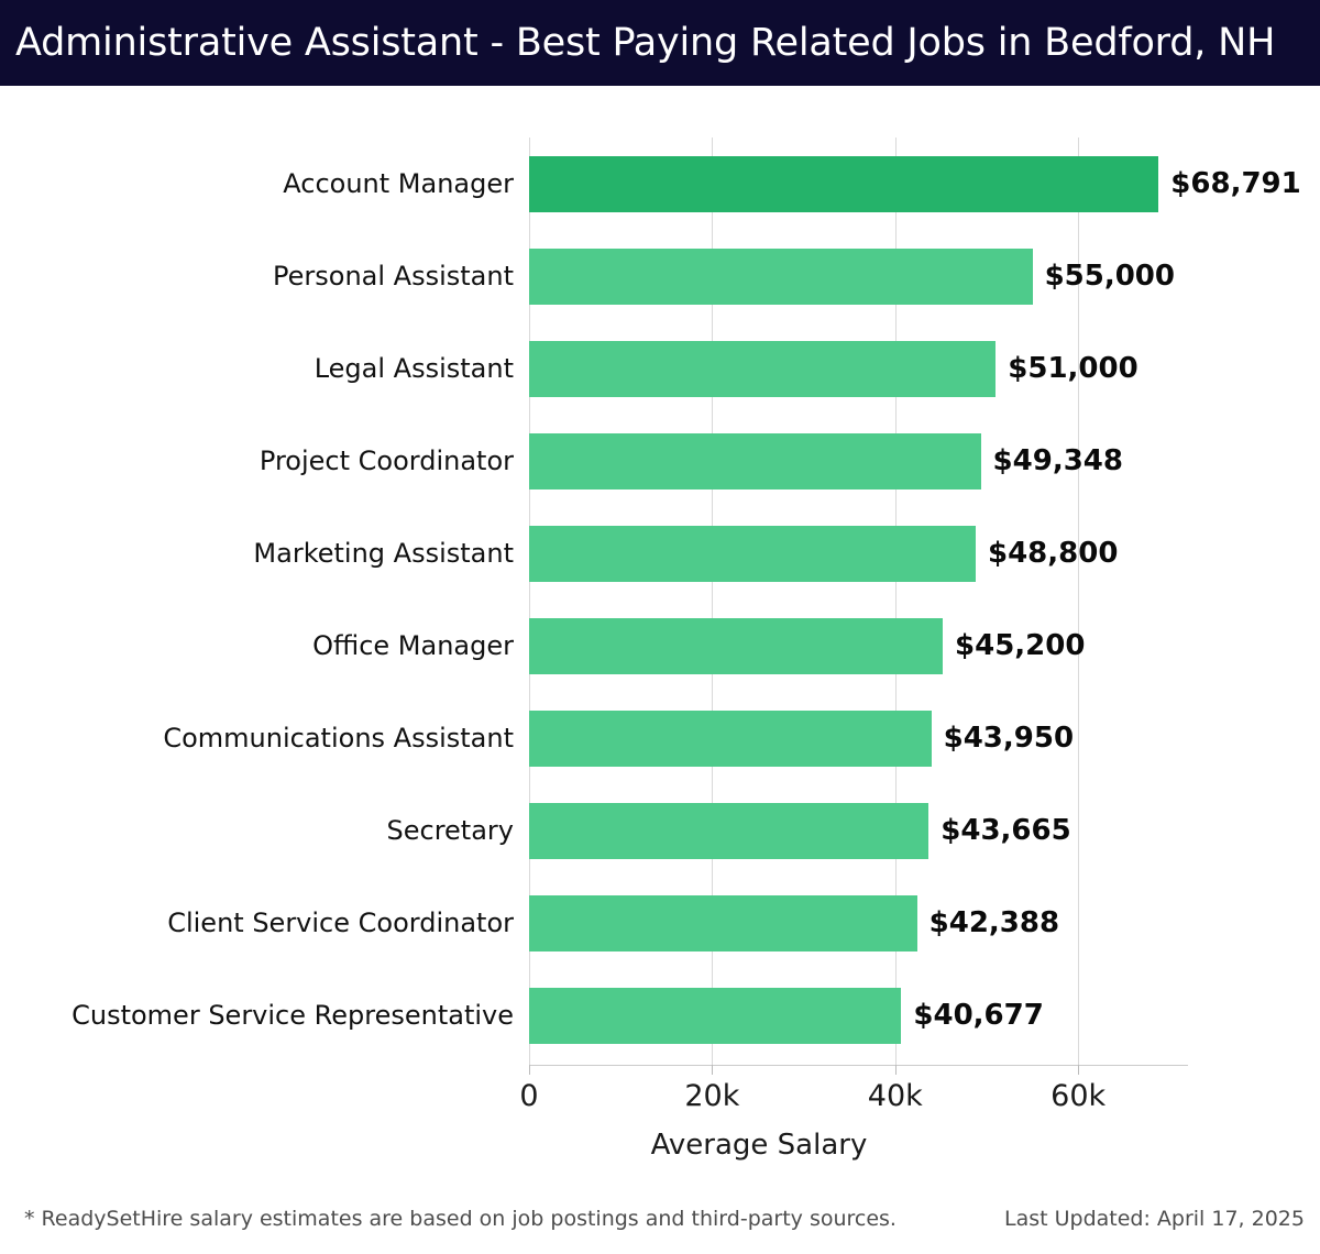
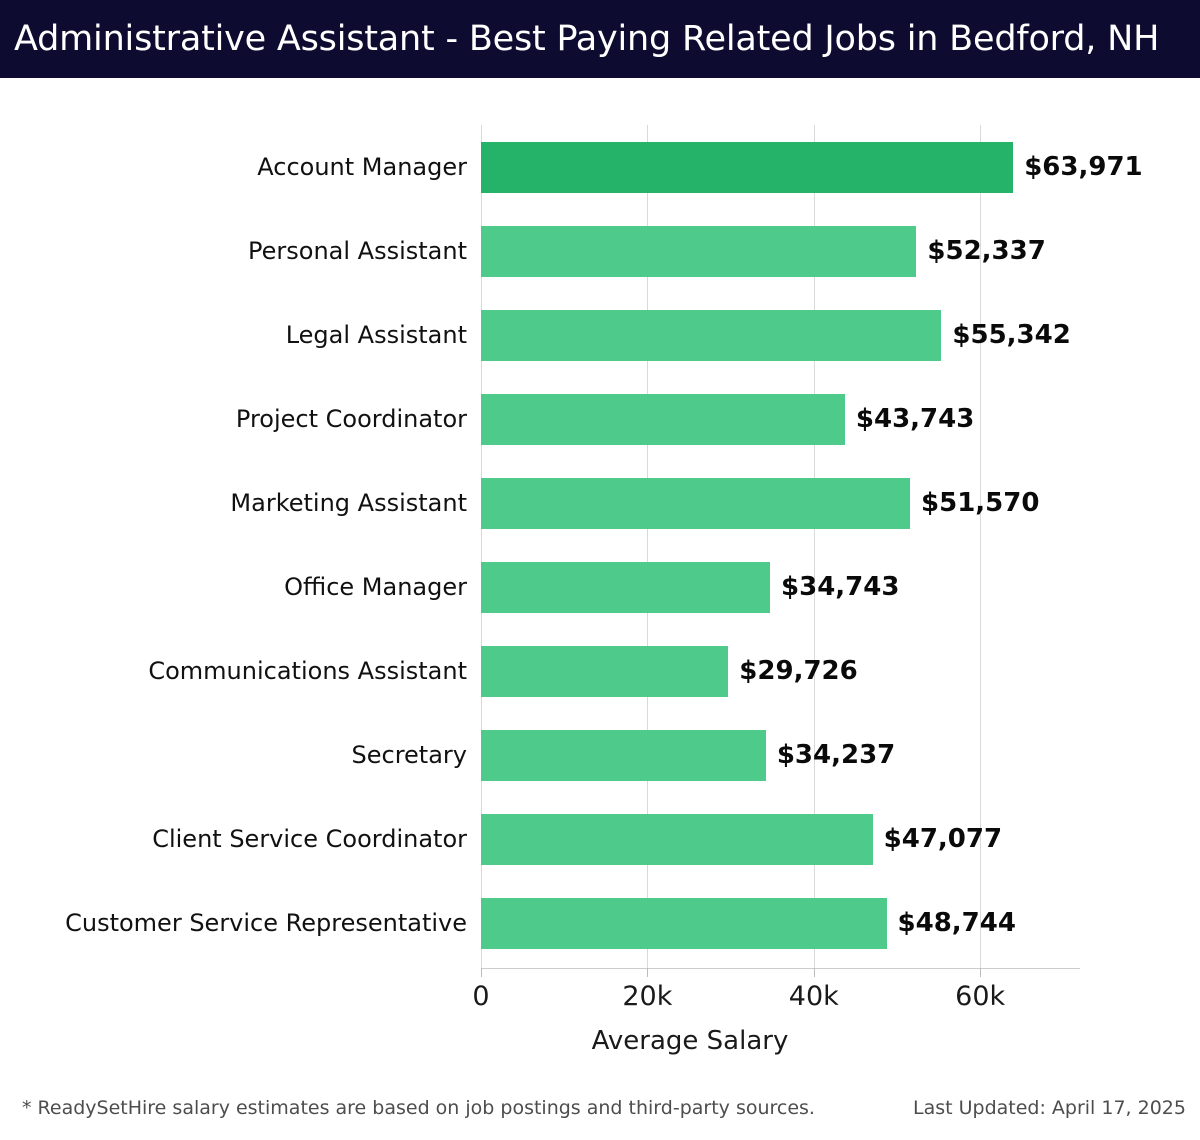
Account Manager: $68,791 -> $63,971
Personal Assistant: $55,000 -> $52,337
Legal Assistant: $51,000 -> $55,342
Project Coordinator: $49,348 -> $43,743
Marketing Assistant: $48,800 -> $51,570
Office Manager: $45,200 -> $34,743
Communications Assistant: $43,950 -> $29,726
Secretary: $43,665 -> $34,237
Client Service Coordinator: $42,388 -> $47,077
Customer Service Representative: $40,677 -> $48,744
